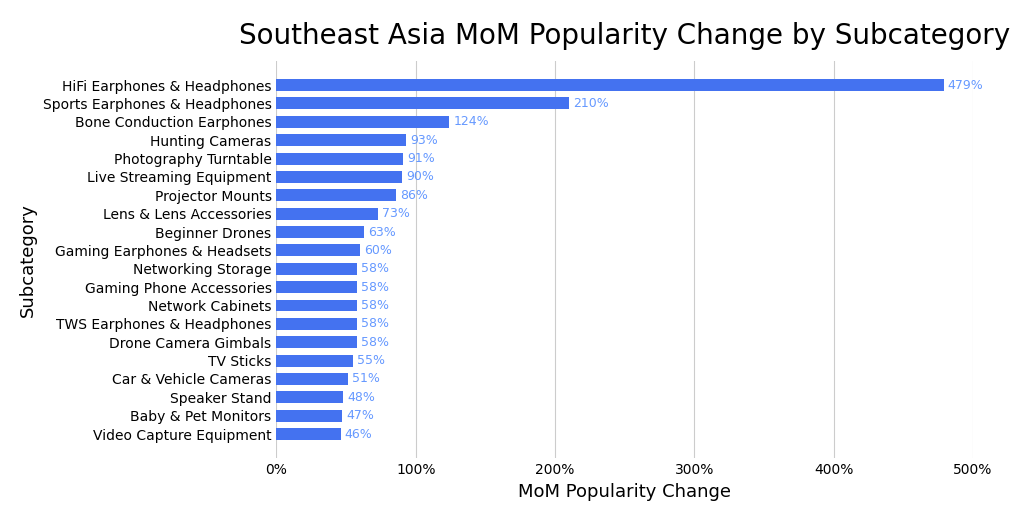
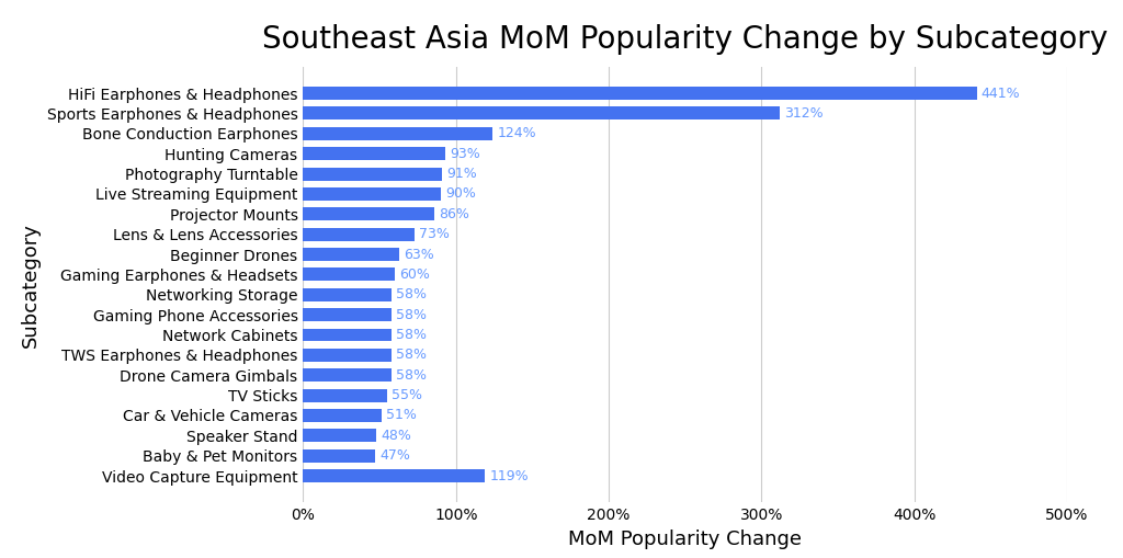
HiFi Earphones & Headphones: 479% -> 441%
Sports Earphones & Headphones: 210% -> 312%
Video Capture Equipment: 46% -> 119%
